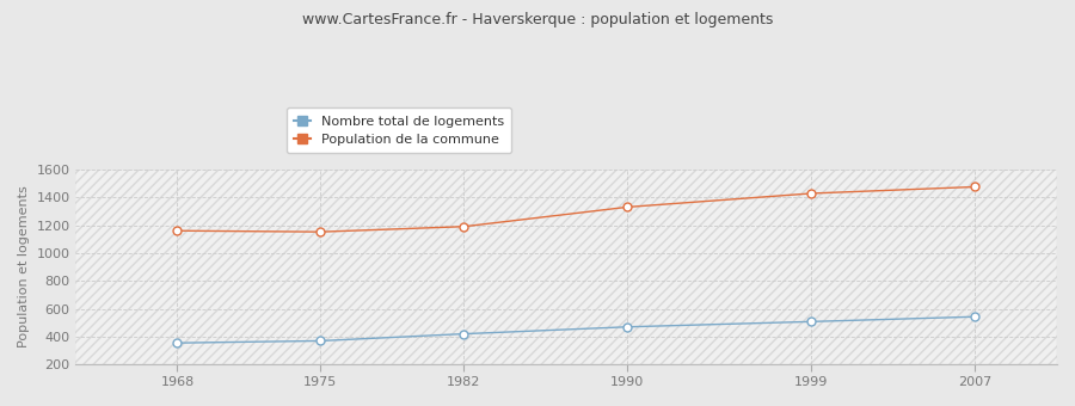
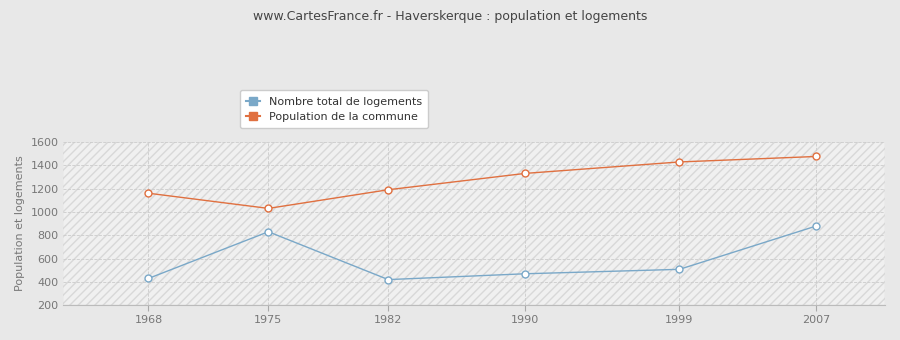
Nombre total de logements/1968: 360 -> 430
Nombre total de logements/1975: 370 -> 830
Population de la commune/1975: 1150 -> 1030
Nombre total de logements/2007: 540 -> 880
